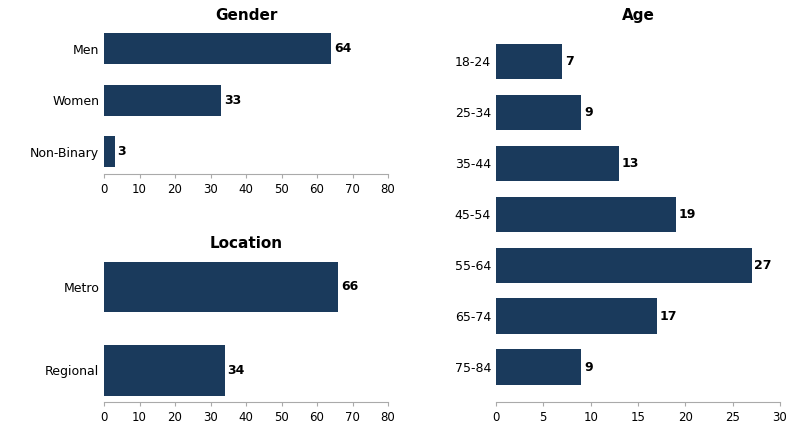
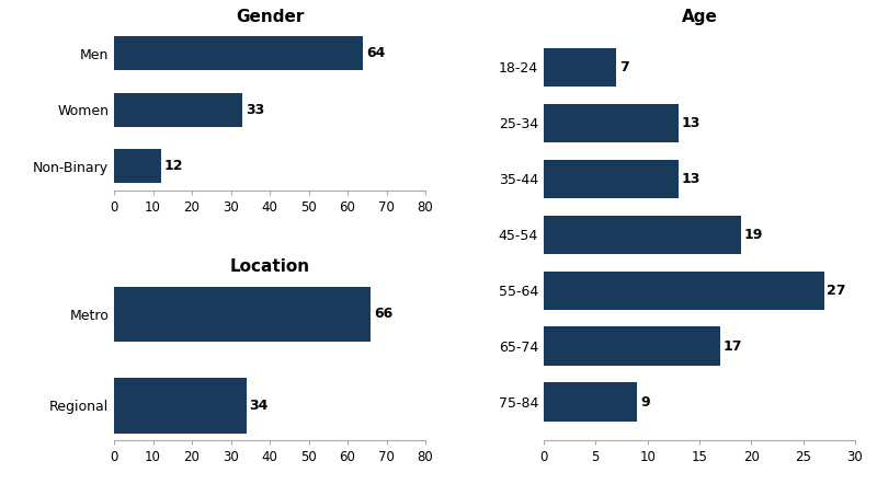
Gender/Non-Binary: 3 -> 12
Age/25-34: 9 -> 13
